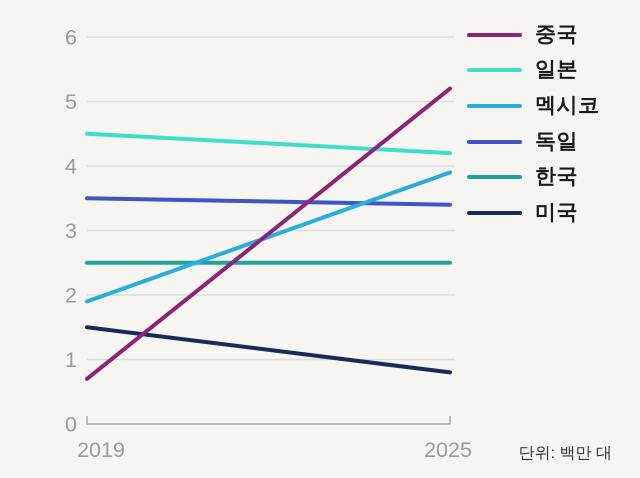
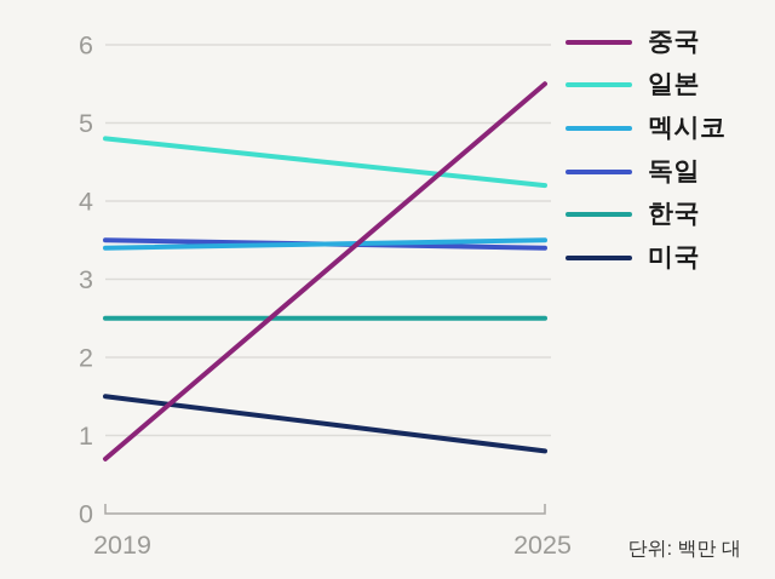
일본/2019: 4.5 -> 4.8
멕시코/2019: 1.9 -> 3.4
중국/2025: 5.2 -> 5.5
멕시코/2025: 3.9 -> 3.5
